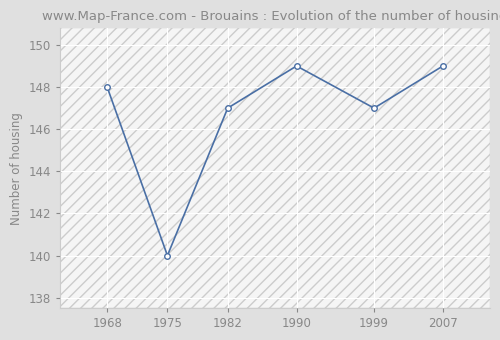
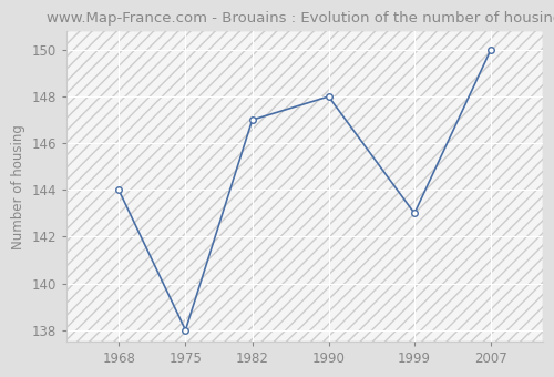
1968: 148 -> 144
1975: 140 -> 138
1990: 149 -> 148
1999: 147 -> 143
2007: 149 -> 150
